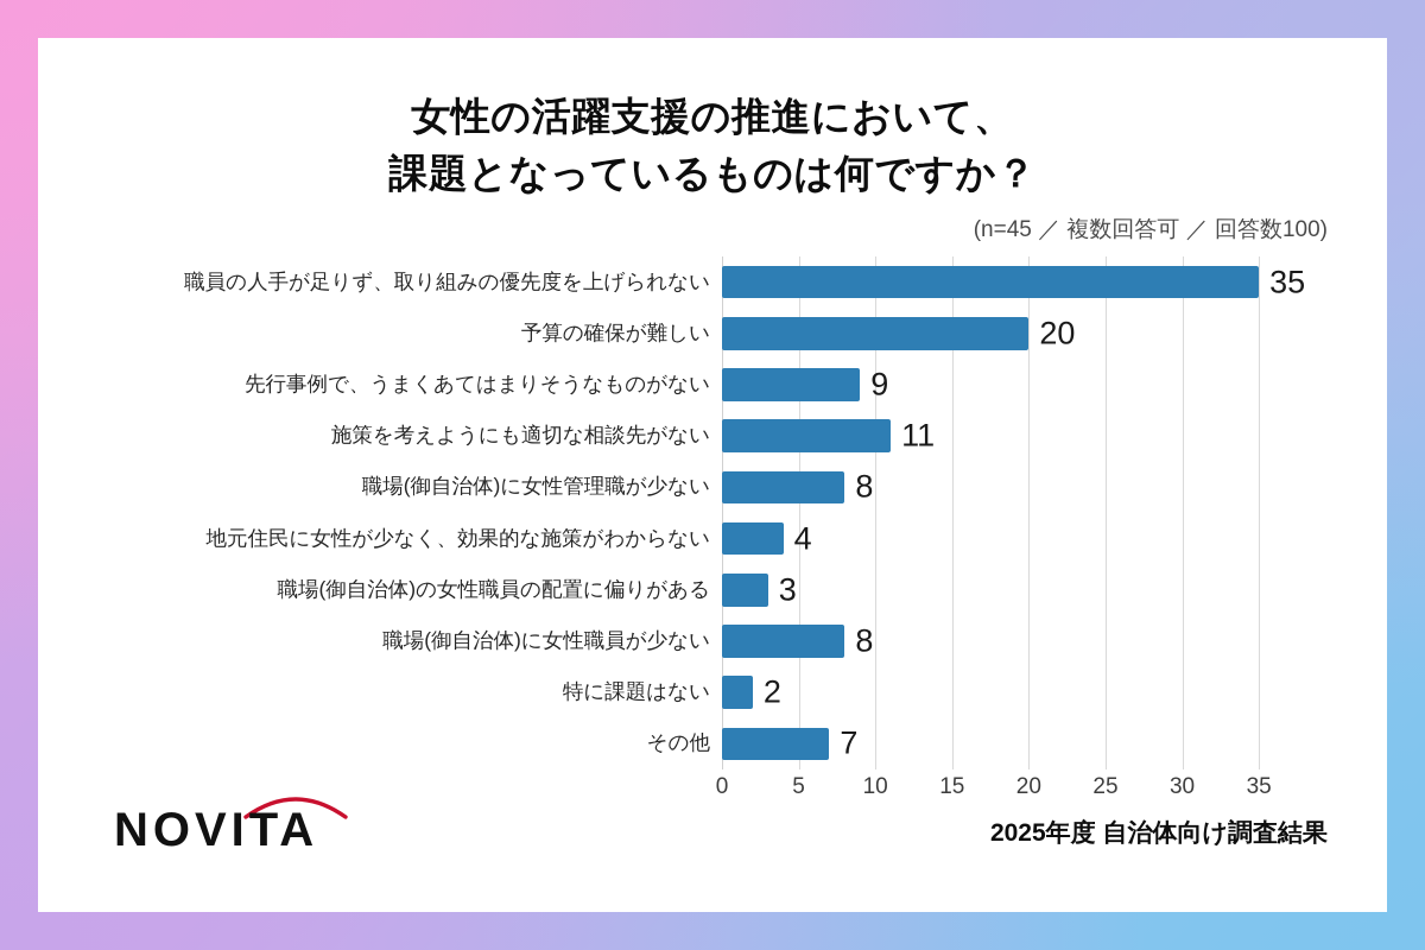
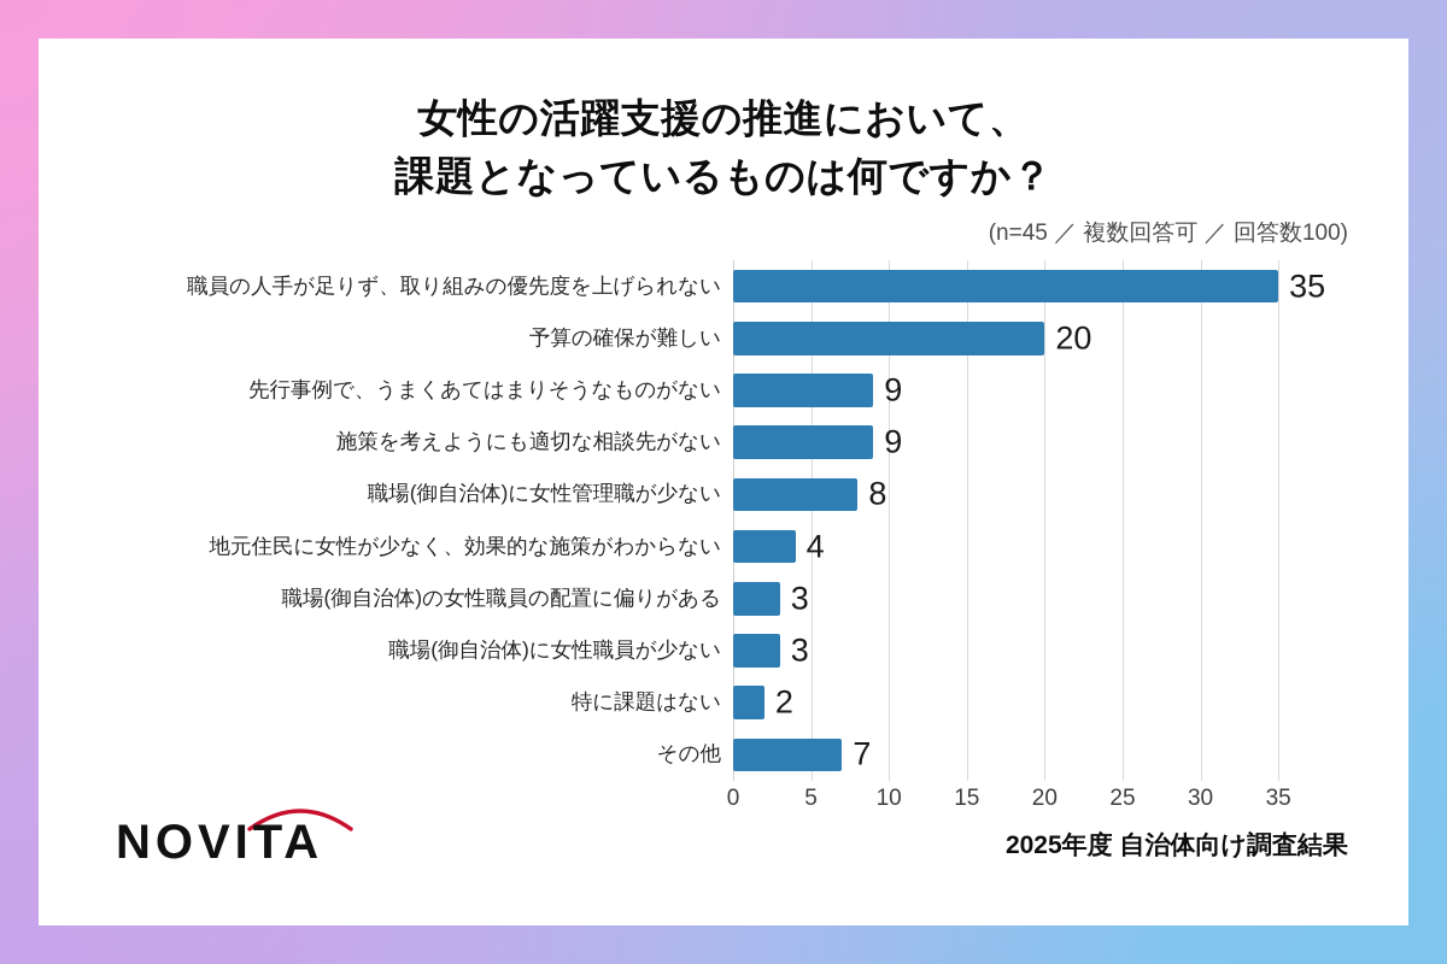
施策を考えようにも適切な相談先がない: 11 -> 9
職場(御自治体)に女性職員が少ない: 8 -> 3
